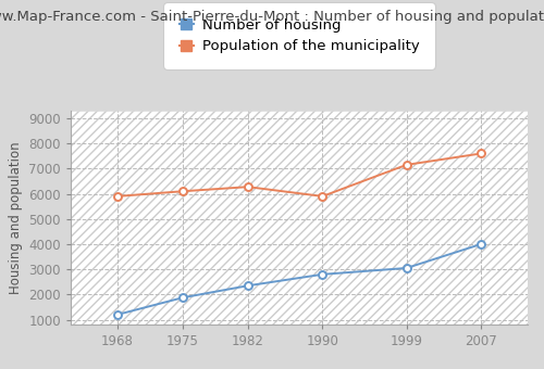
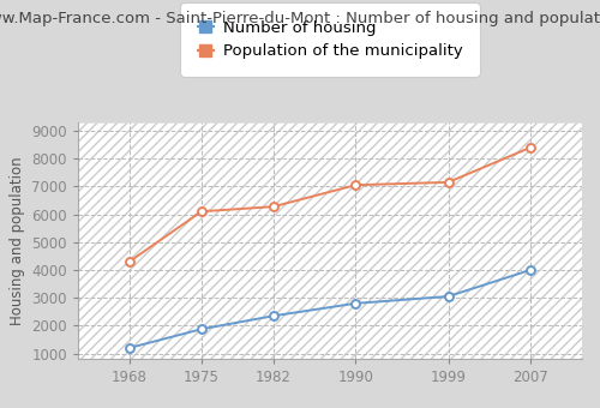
Population of the municipality/1968: 5900 -> 4300
Population of the municipality/1990: 5900 -> 7050
Population of the municipality/2007: 7600 -> 8400
